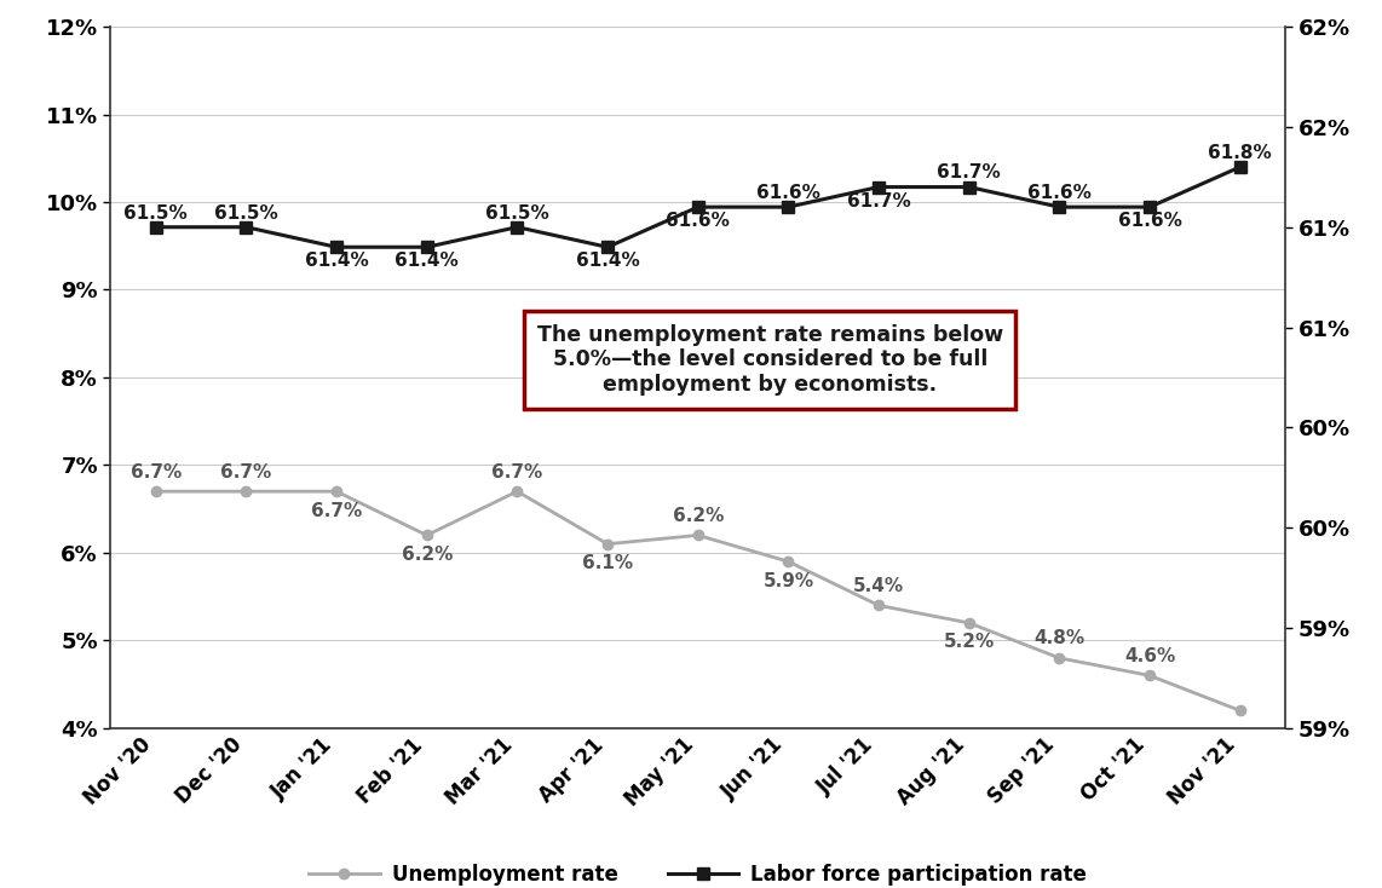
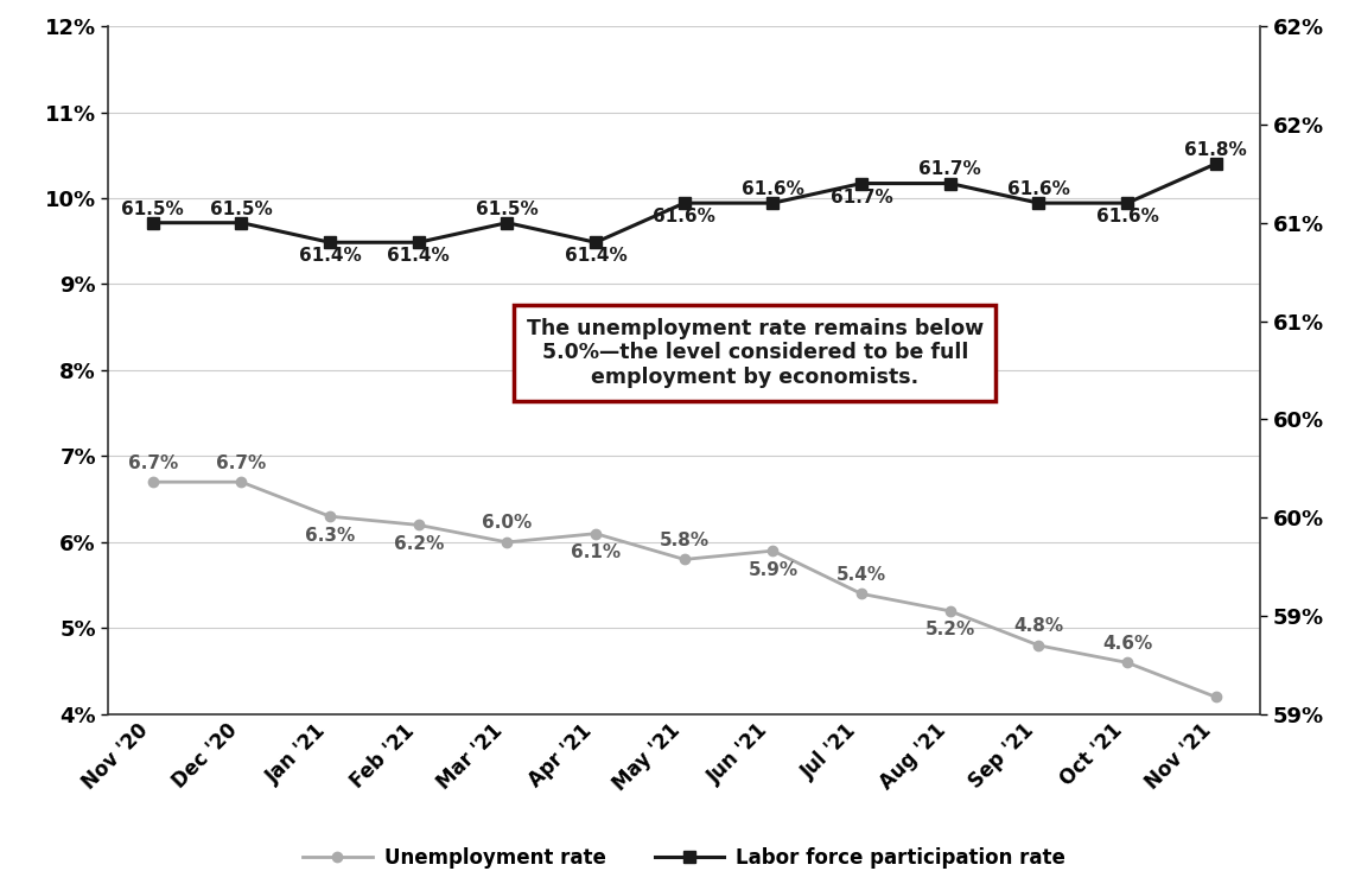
Unemployment rate/Jan '21: 6.7% -> 6.3%
Unemployment rate/Mar '21: 6.7% -> 6.0%
Unemployment rate/May '21: 6.2% -> 5.8%
